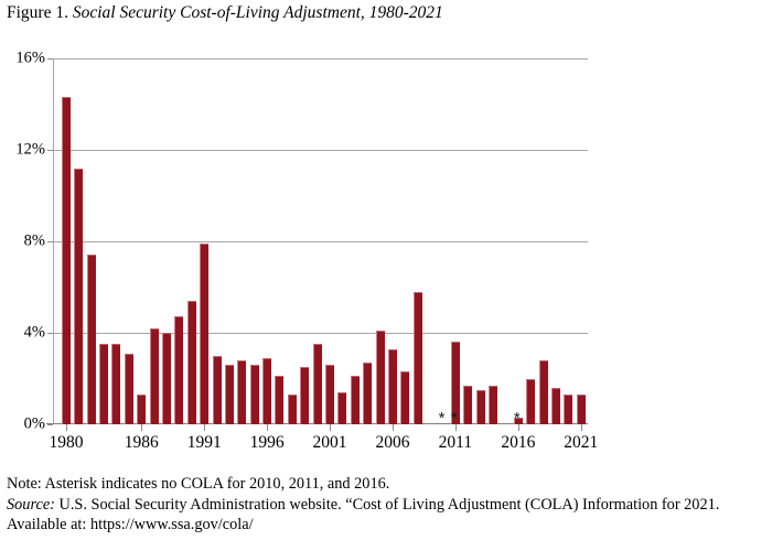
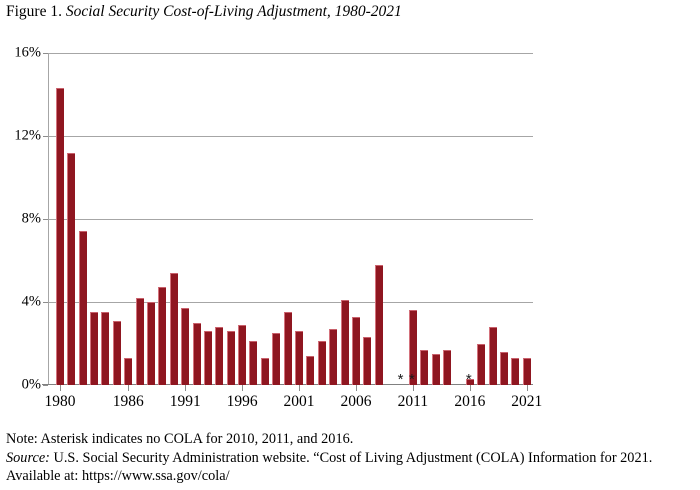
1991: 7.9% -> 3.7%
